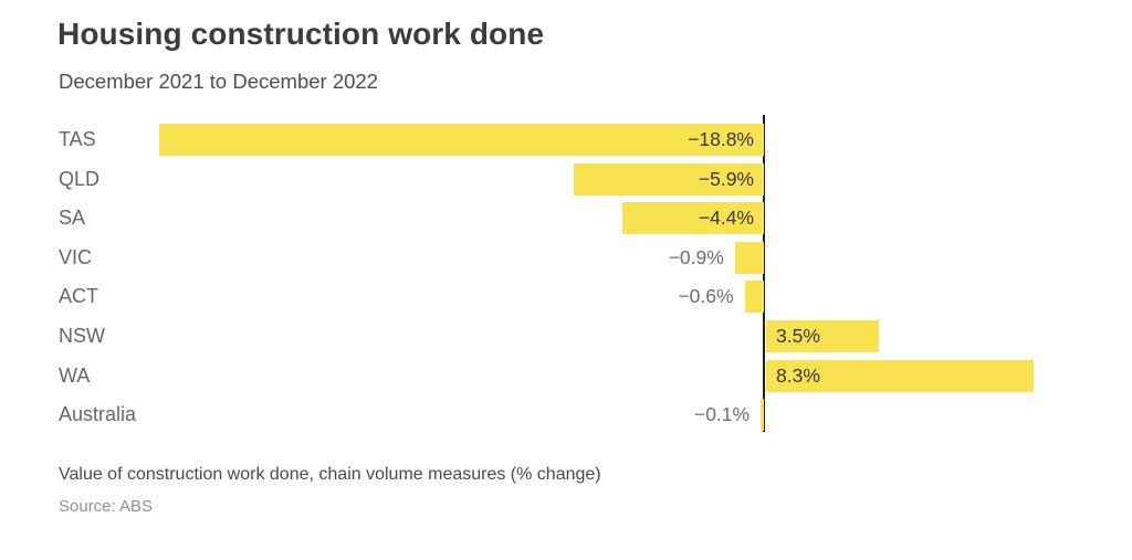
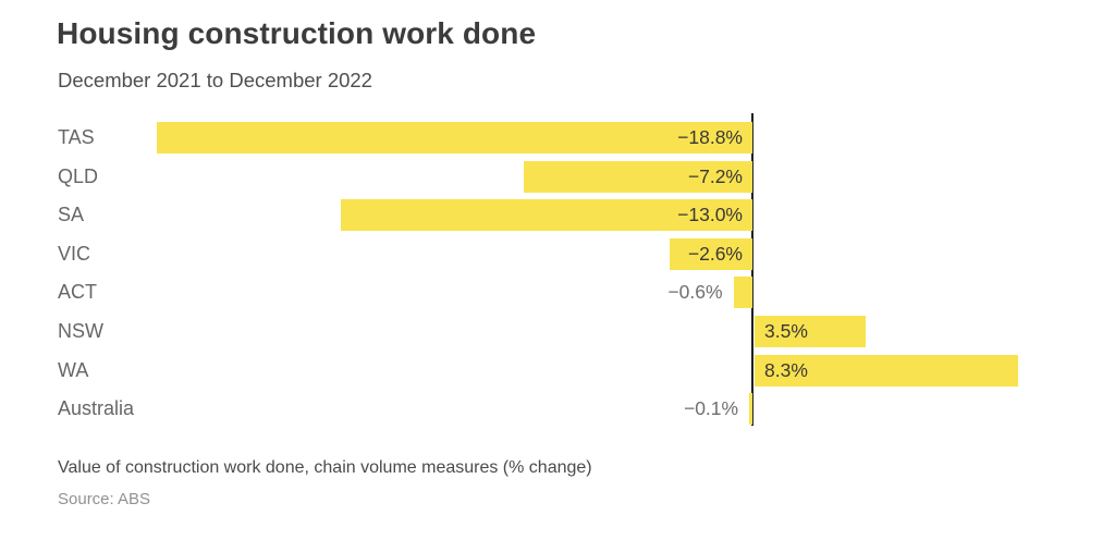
QLD: −5.9% -> −7.2%
SA: −4.4% -> −13.0%
VIC: −0.9% -> −2.6%
